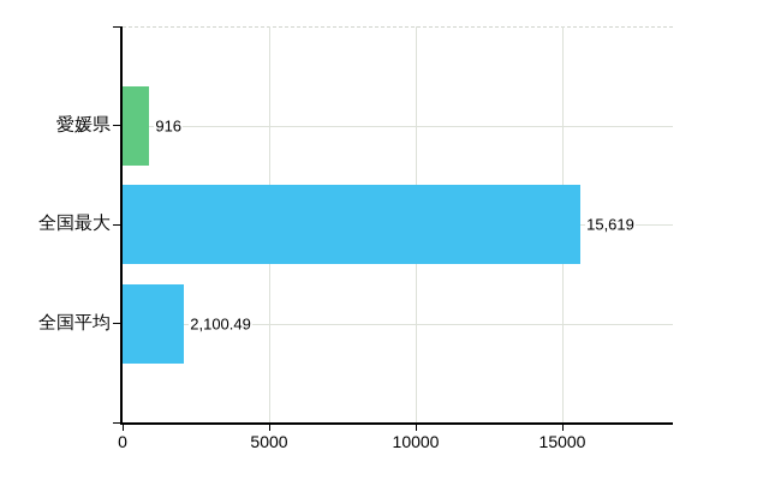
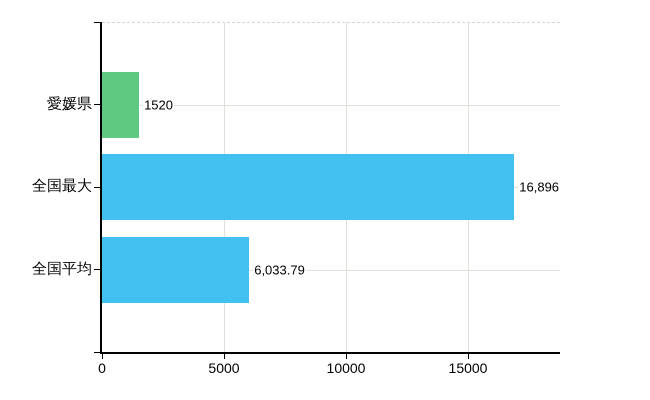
愛媛県: 916 -> 1520
全国最大: 15,619 -> 16,896
全国平均: 2,100.49 -> 6,033.79
